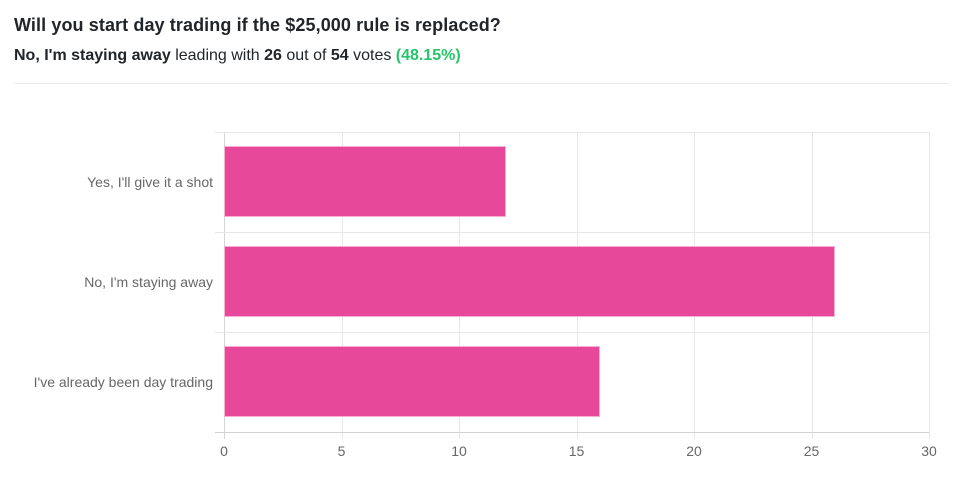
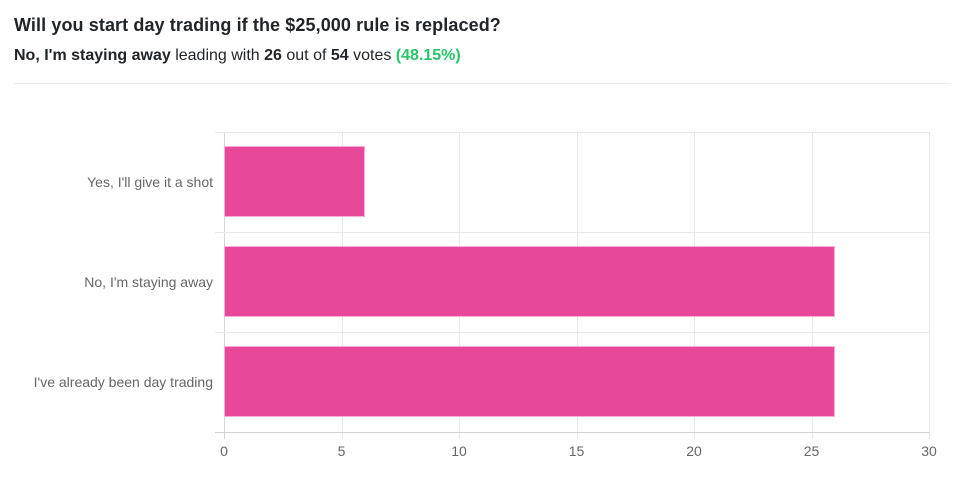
Yes, I'll give it a shot: 12 -> 6
I've already been day trading: 16 -> 26
